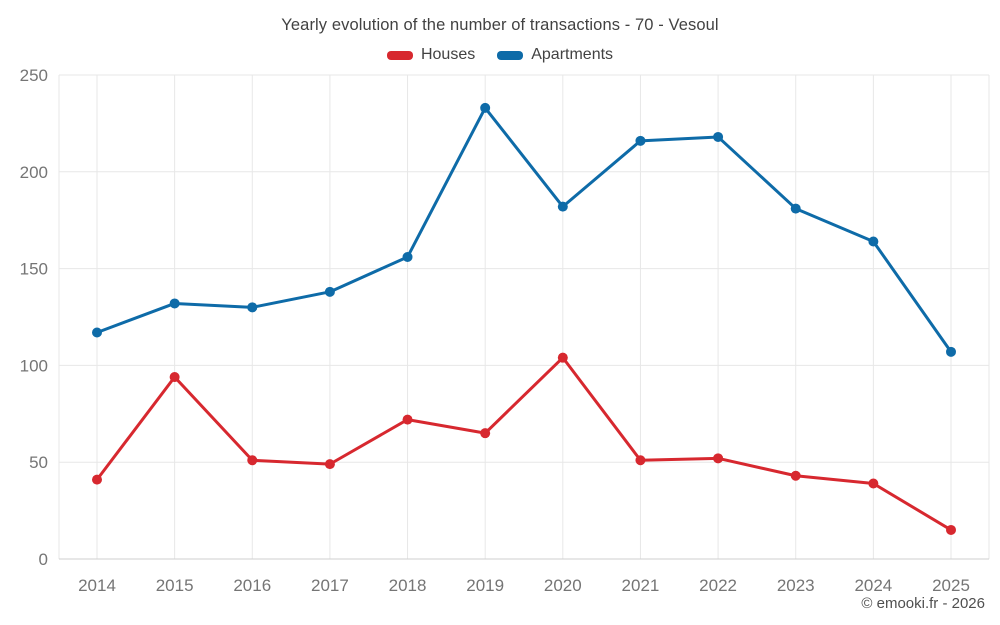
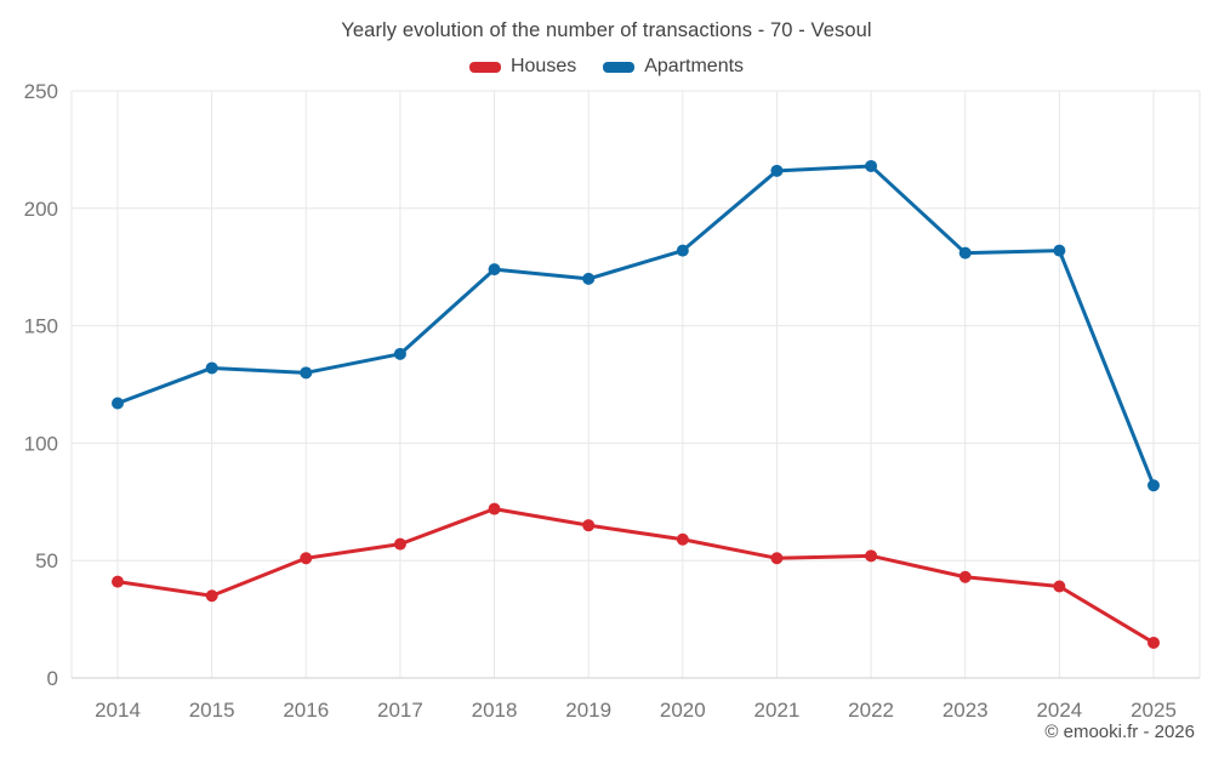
Houses/2015: 94 -> 35
Houses/2017: 49 -> 57
Apartments/2018: 156 -> 174
Apartments/2019: 233 -> 170
Houses/2020: 104 -> 59
Apartments/2024: 164 -> 182
Apartments/2025: 107 -> 82
